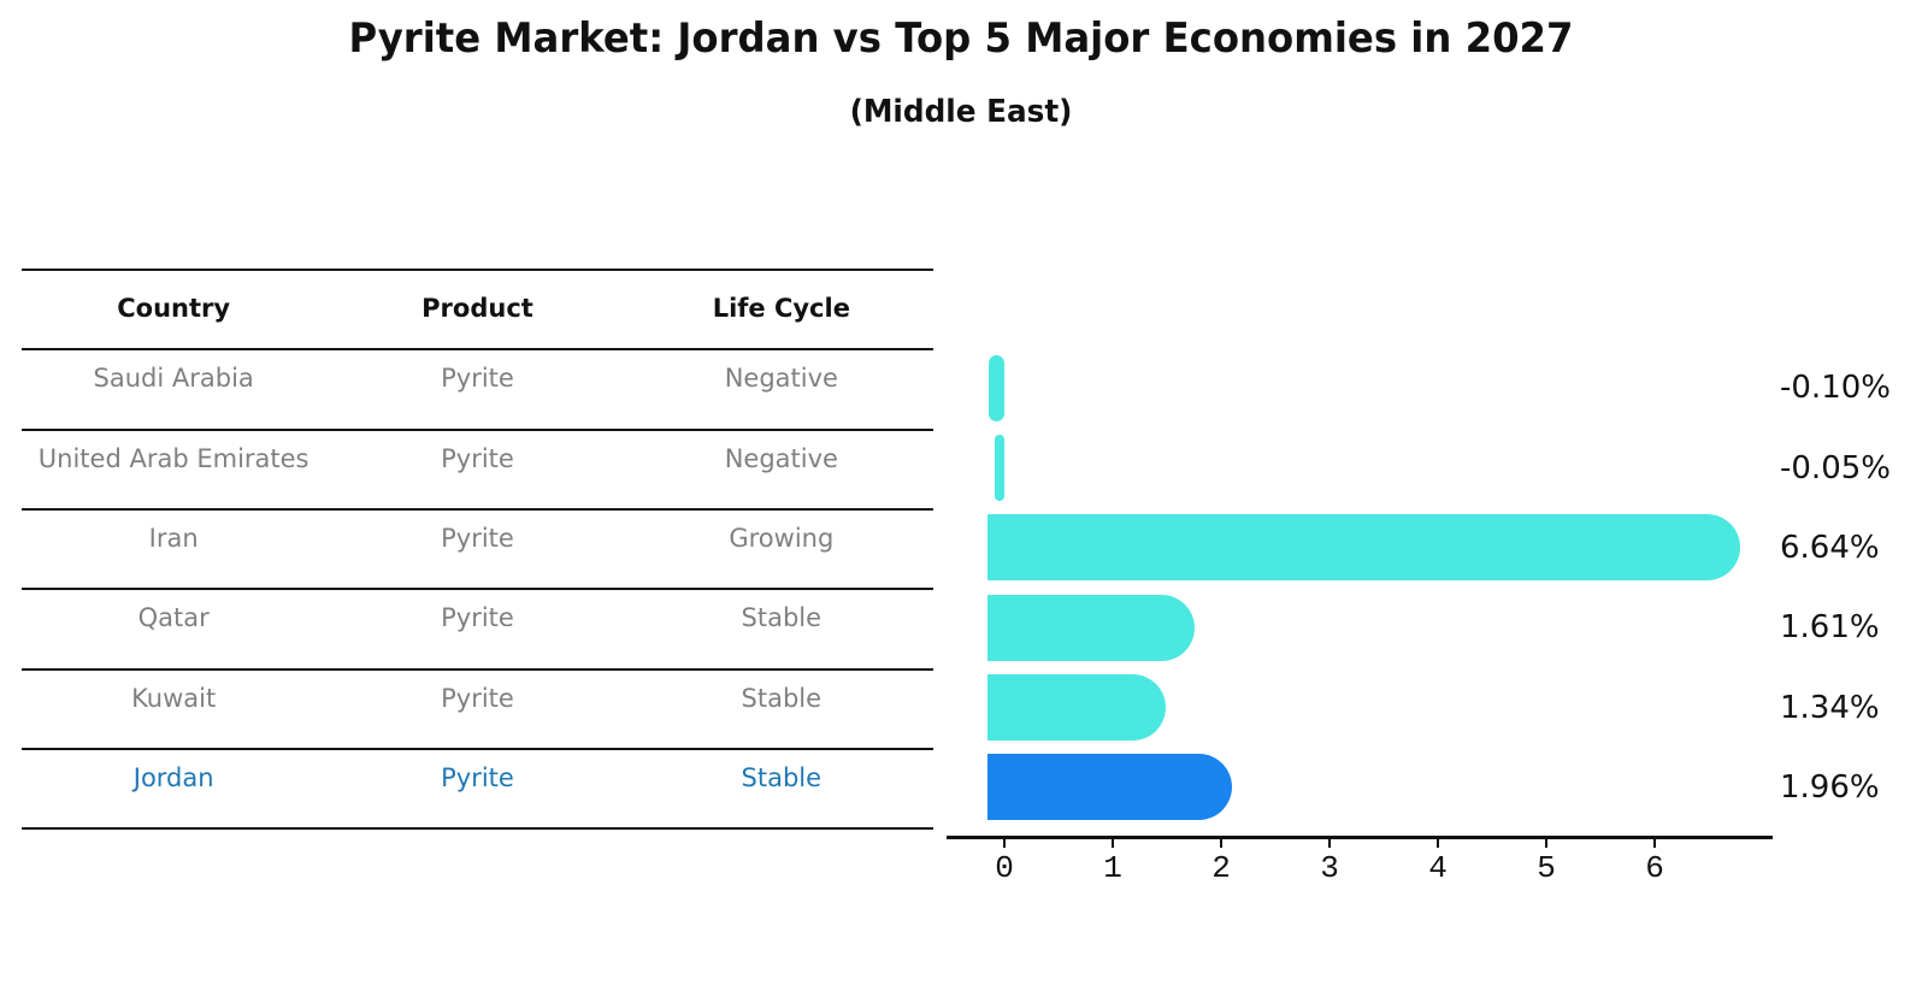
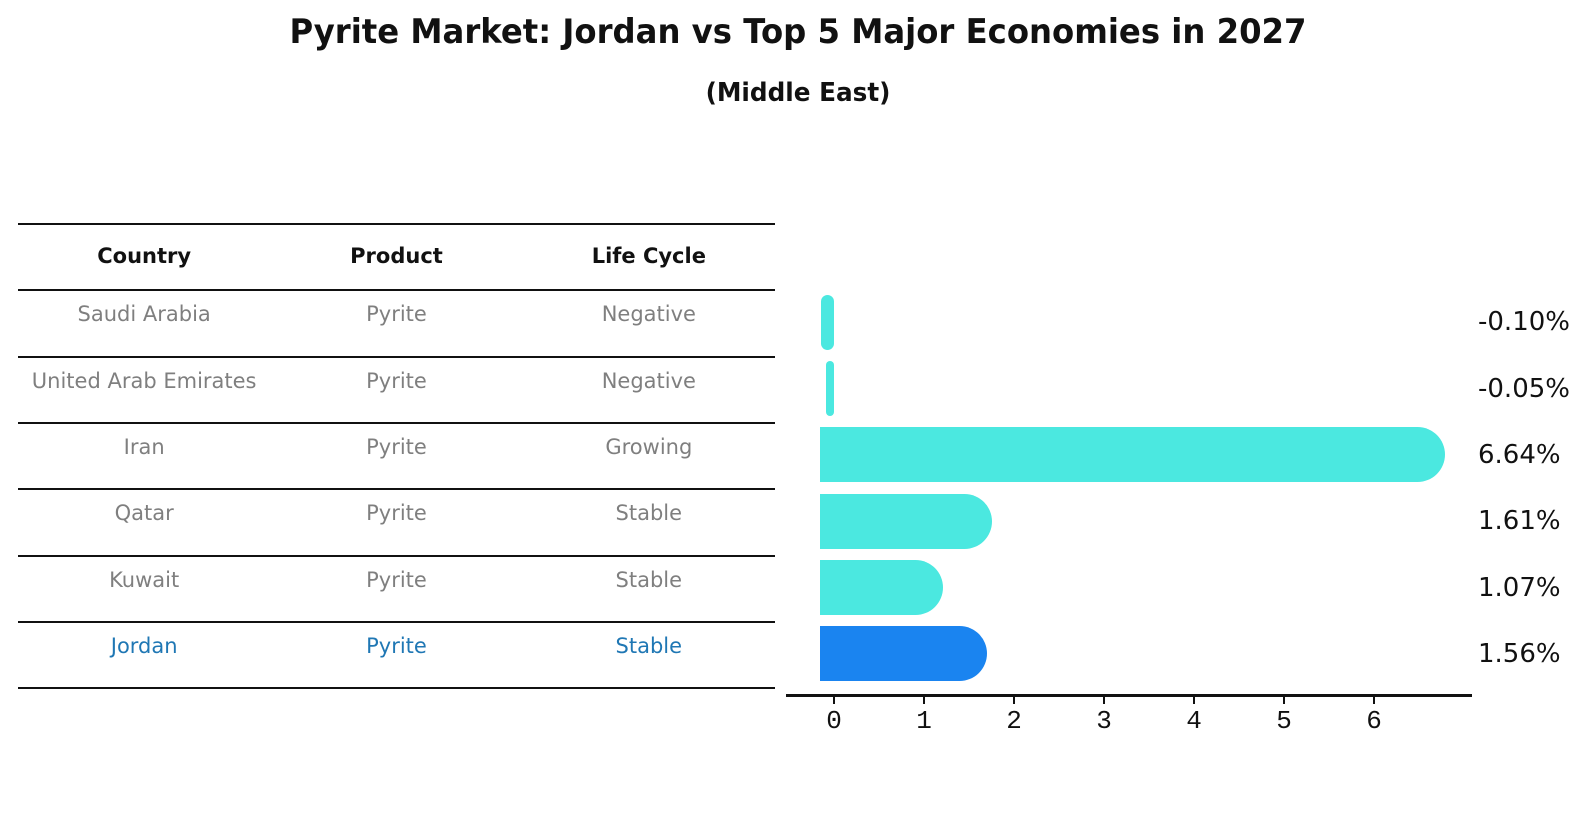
Kuwait: 1.34% -> 1.07%
Jordan: 1.96% -> 1.56%
